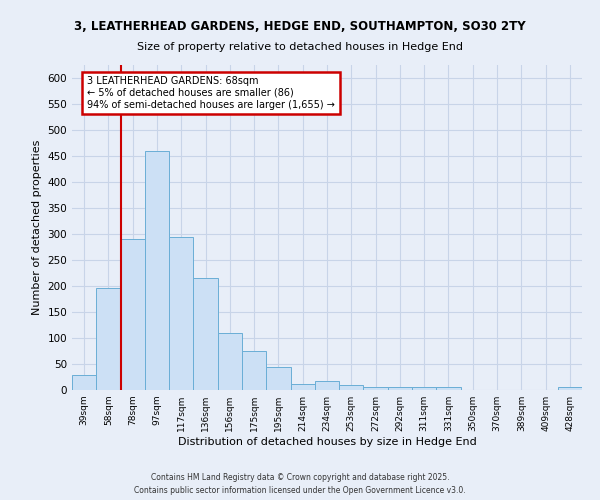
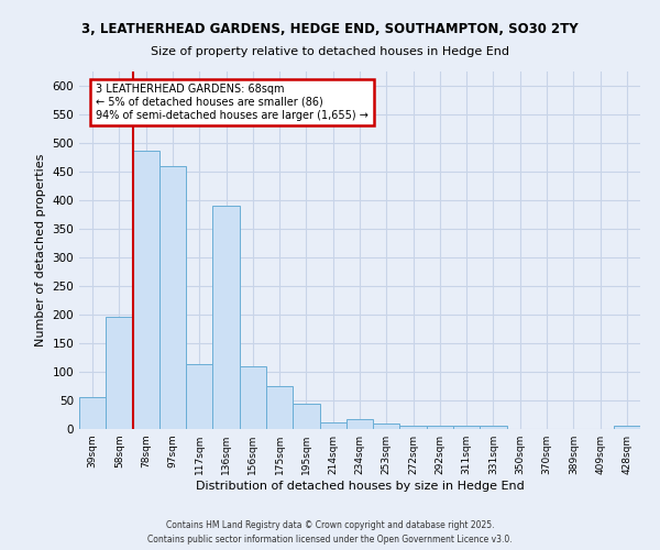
39sqm: 28 -> 56
78sqm: 290 -> 486
117sqm: 295 -> 114
136sqm: 215 -> 390
